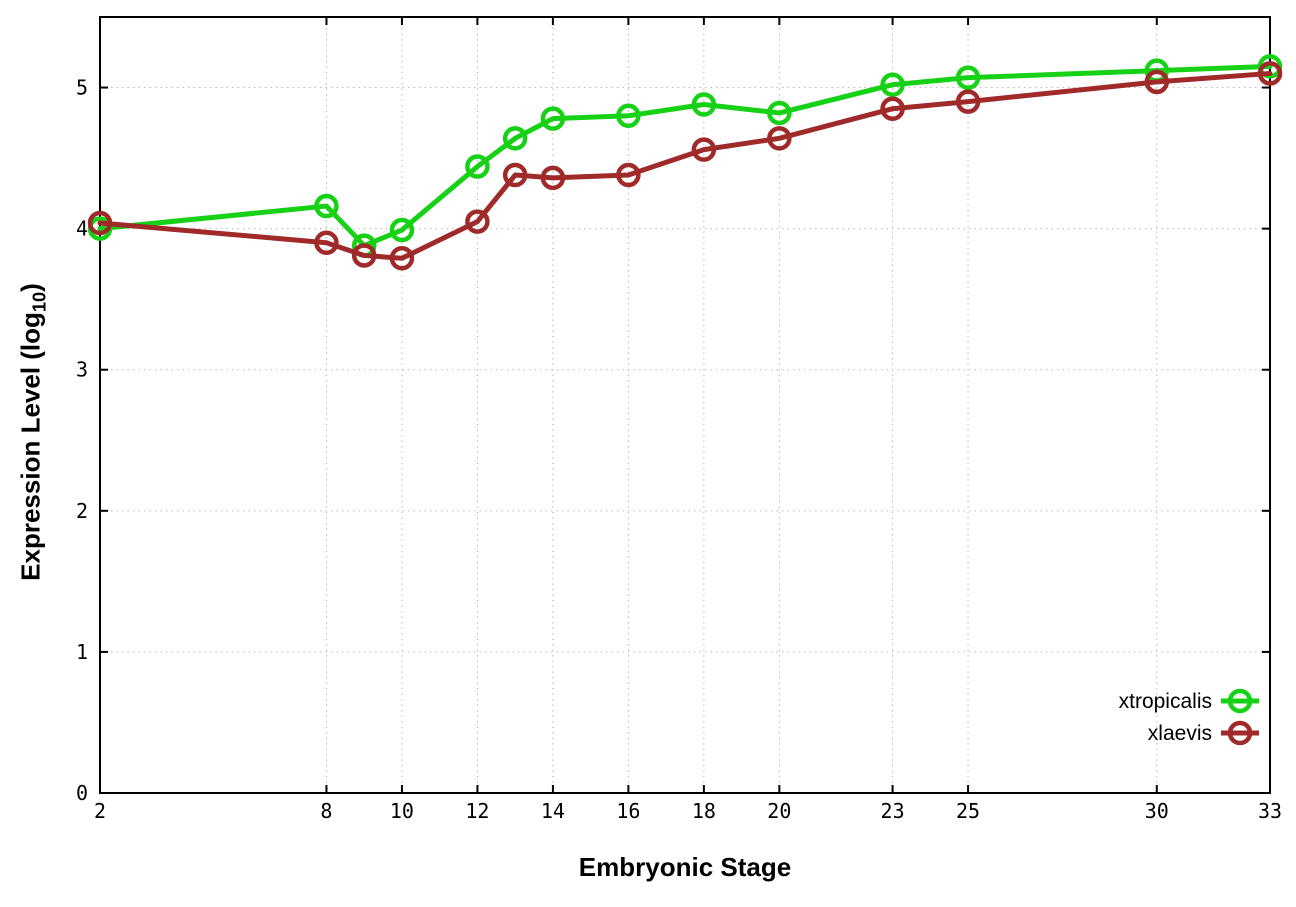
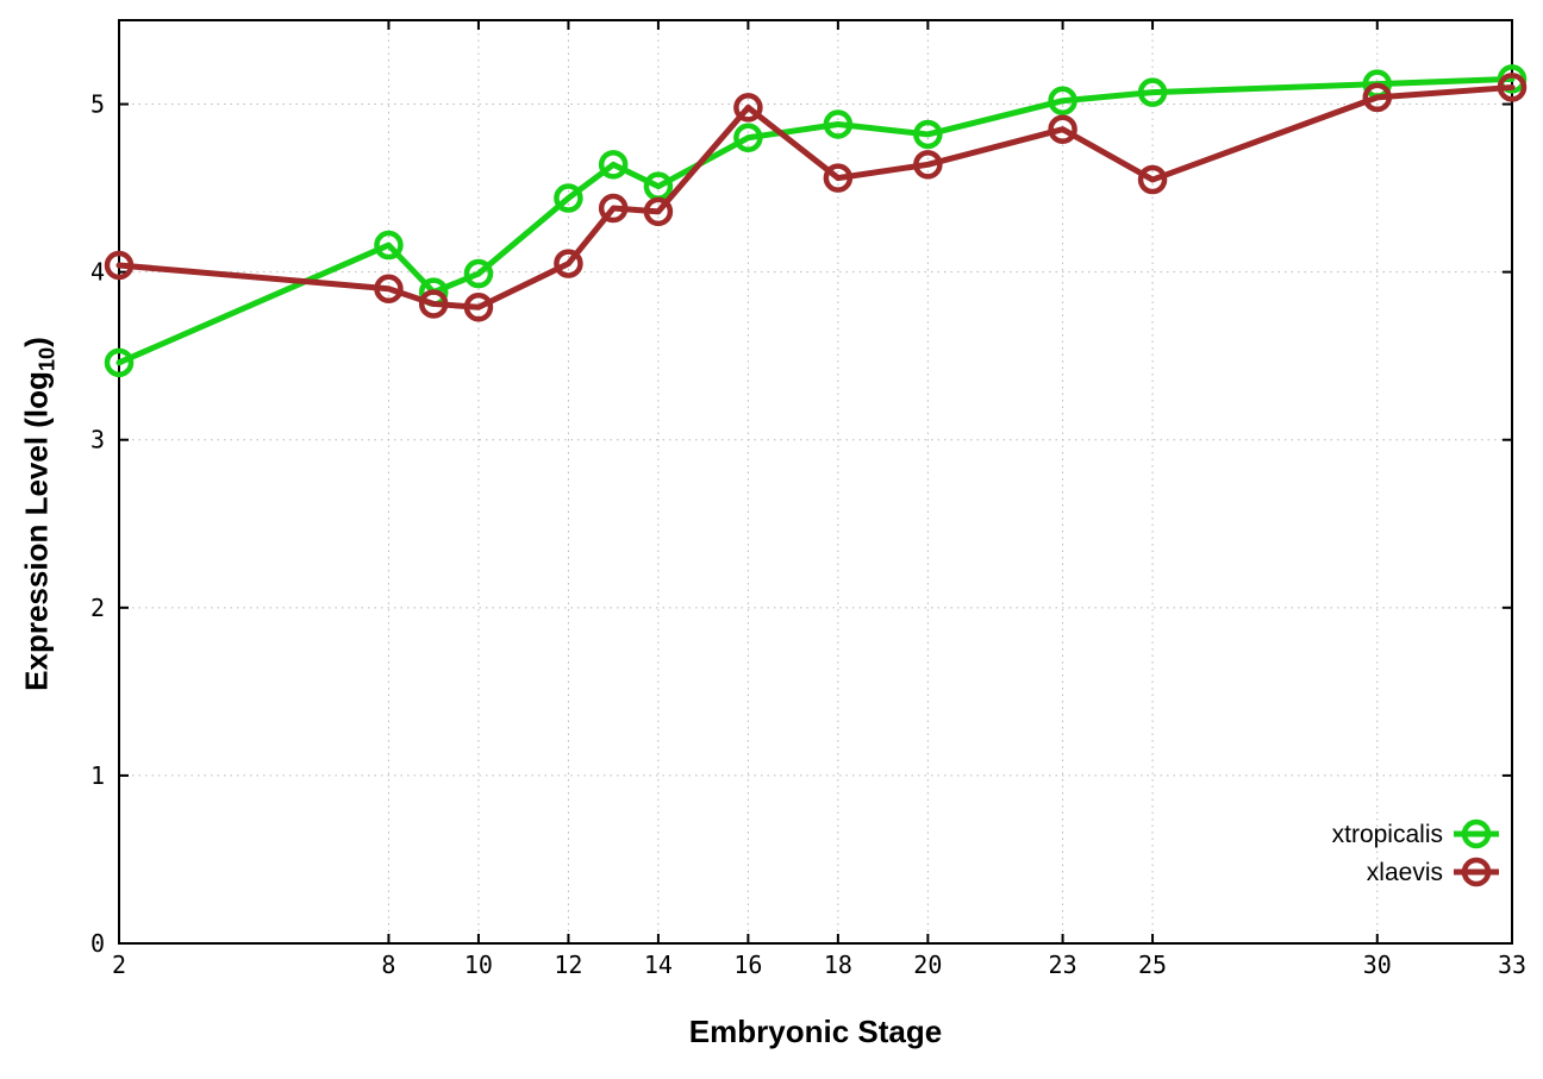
xtropicalis/2: 4.00 -> 3.46
xtropicalis/14: 4.78 -> 4.51
xlaevis/16: 4.38 -> 4.98
xlaevis/25: 4.90 -> 4.55
